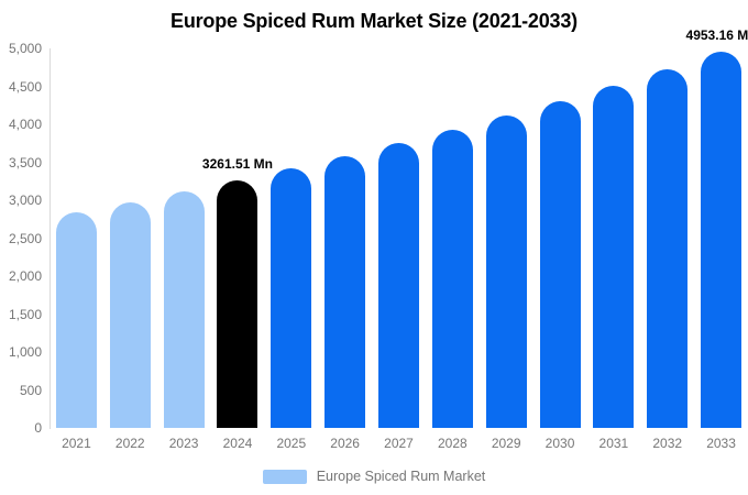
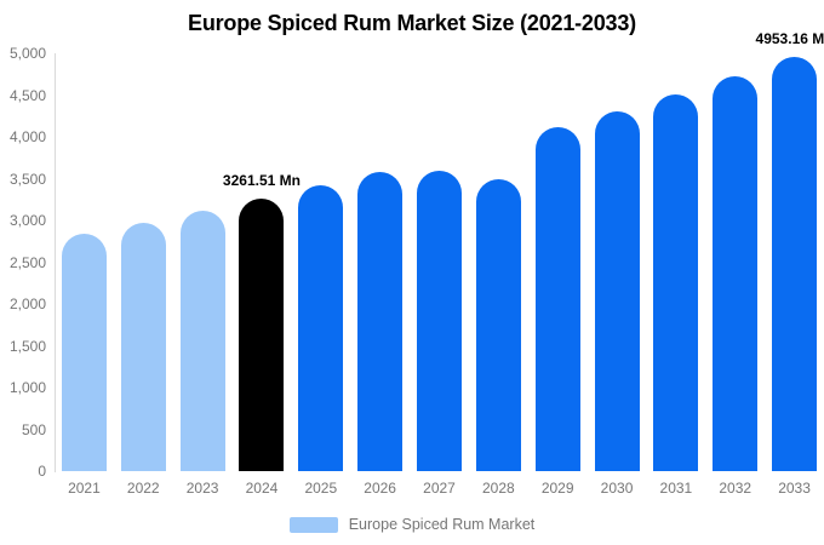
2027: 3700 -> 3600
2028: 3900 -> 3500
